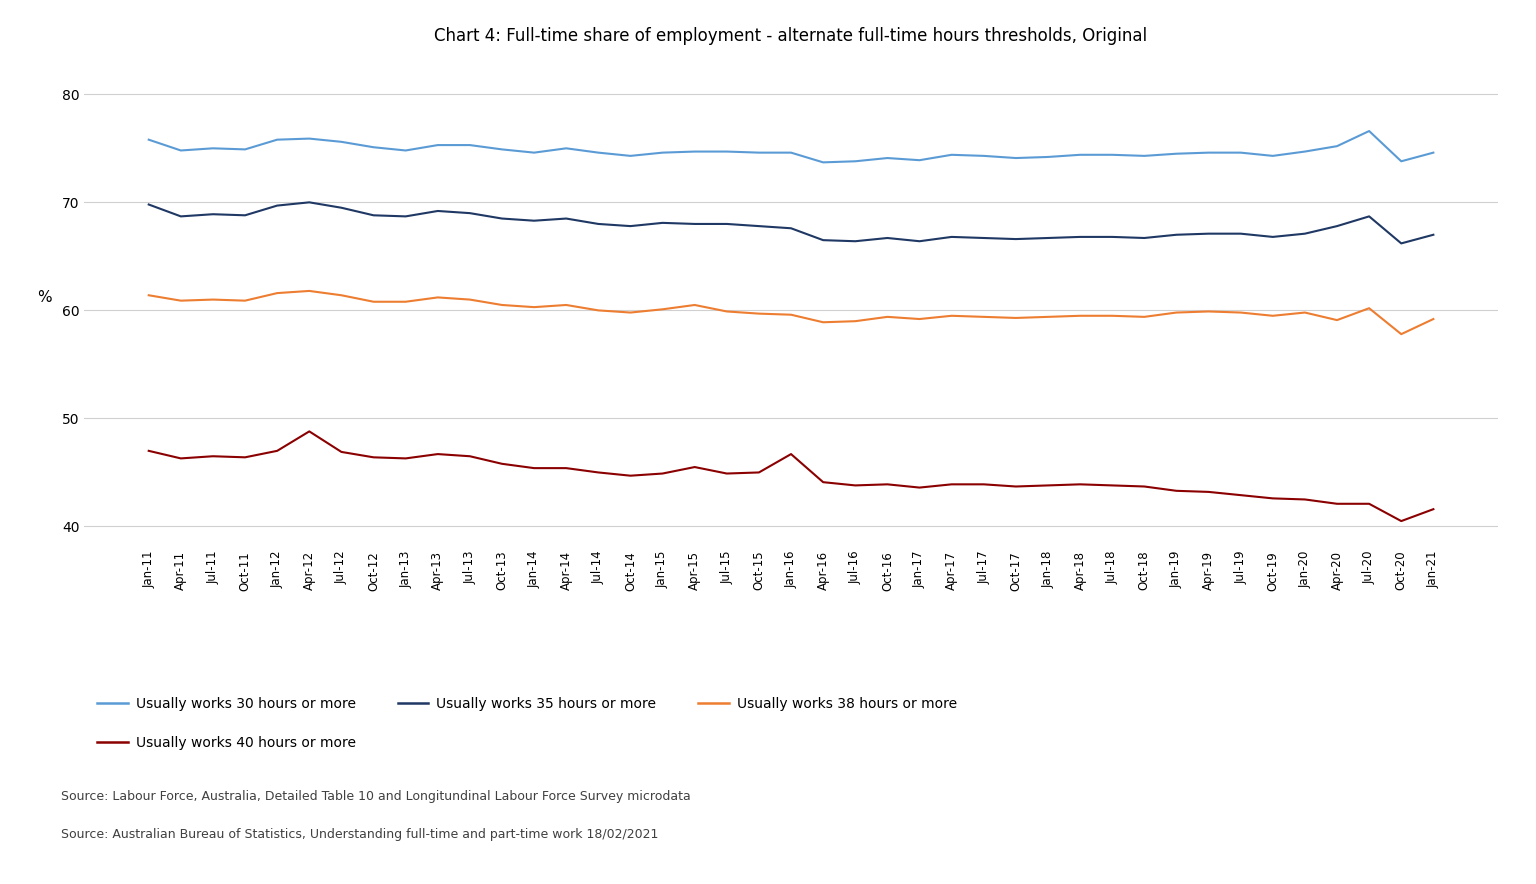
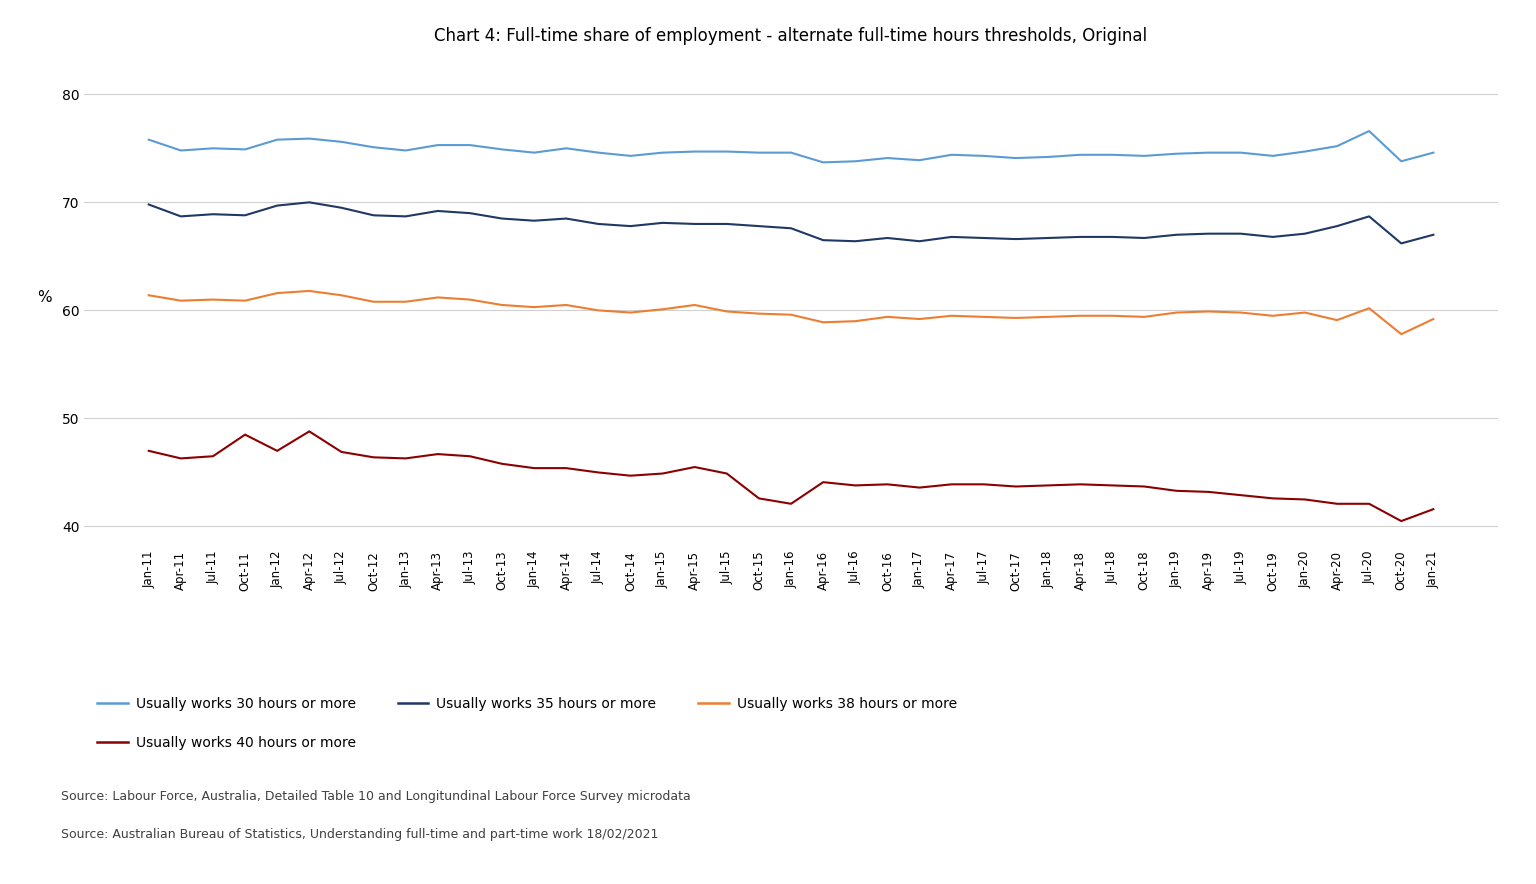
Usually works 40 hours or more/Oct-11: 46.4 -> 48.5
Usually works 40 hours or more/Oct-15: 45.0 -> 42.6
Usually works 40 hours or more/Jan-16: 46.7 -> 42.1
